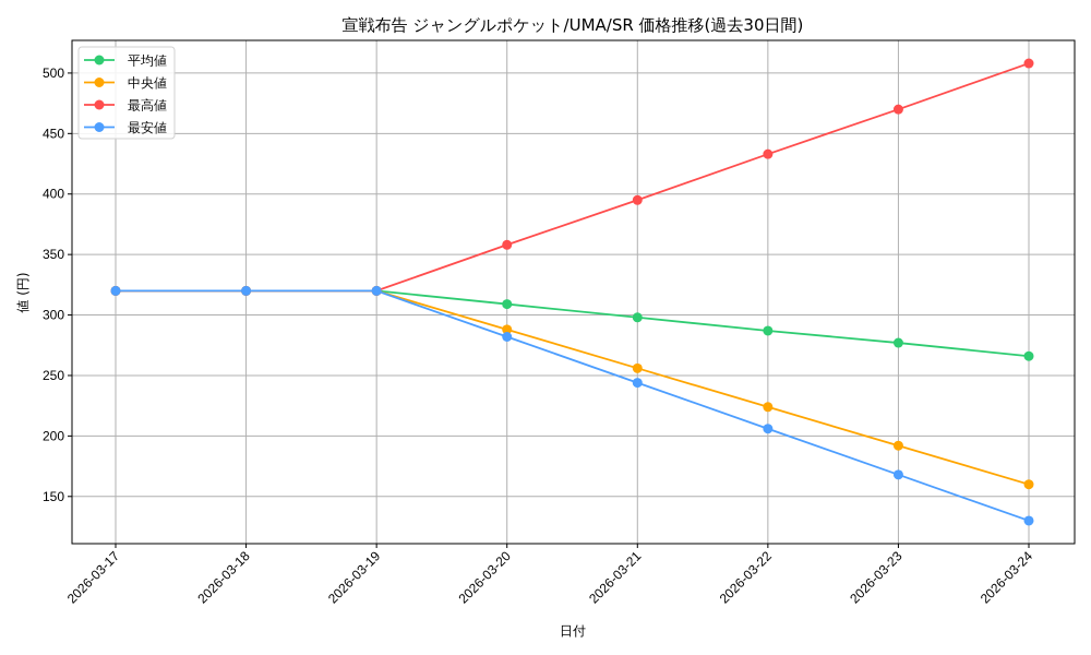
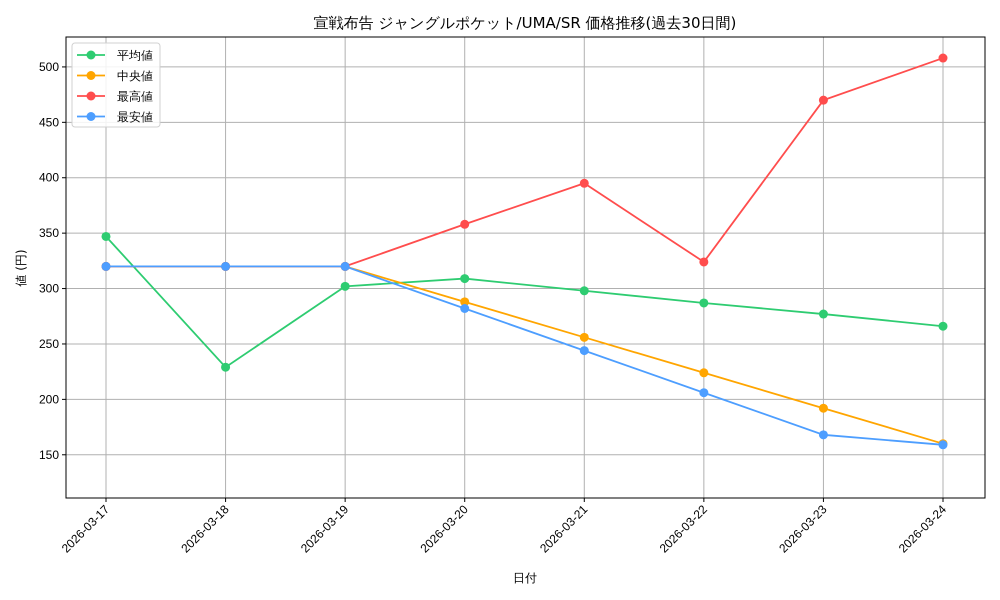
平均値/2026-03-17: 320 -> 347
平均値/2026-03-18: 320 -> 229
平均値/2026-03-19: 320 -> 302
最高値/2026-03-22: 433 -> 324
最安値/2026-03-24: 130 -> 159
